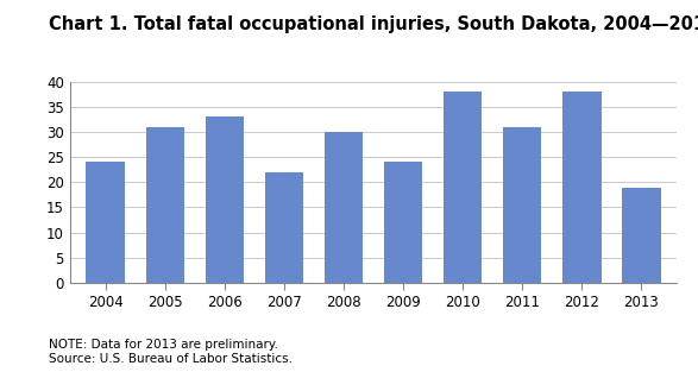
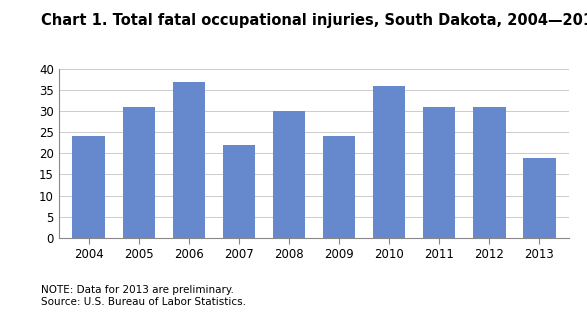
2006: 33 -> 37
2010: 38 -> 36
2012: 38 -> 31
